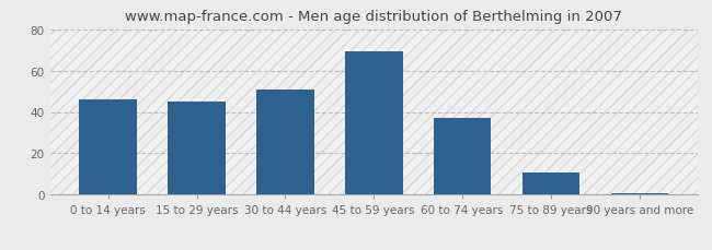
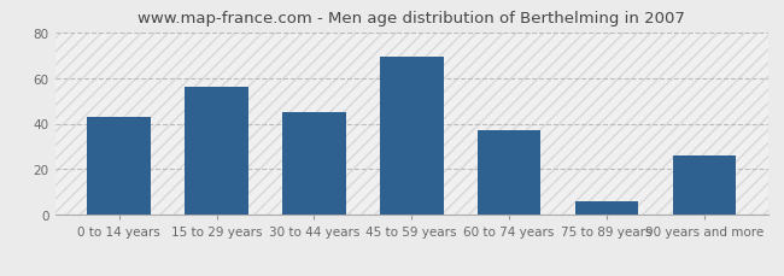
0 to 14 years: 46 -> 43
15 to 29 years: 45 -> 56
30 to 44 years: 51 -> 45
75 to 89 years: 11 -> 6
90 years and more: 1 -> 26
